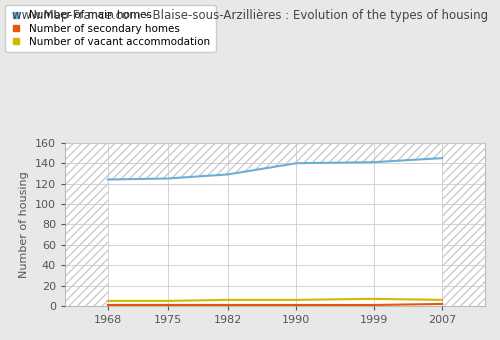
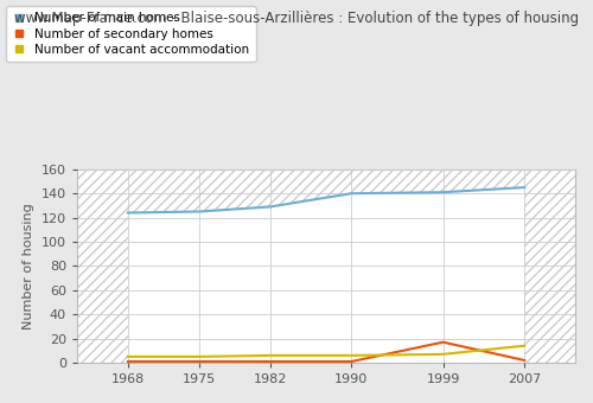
Number of secondary homes/1999: 1 -> 17
Number of vacant accommodation/2007: 6 -> 14
